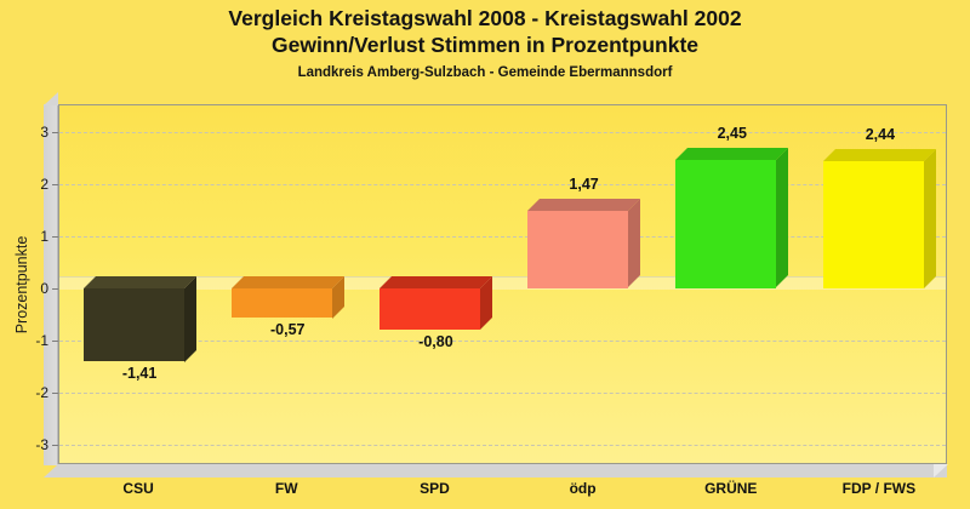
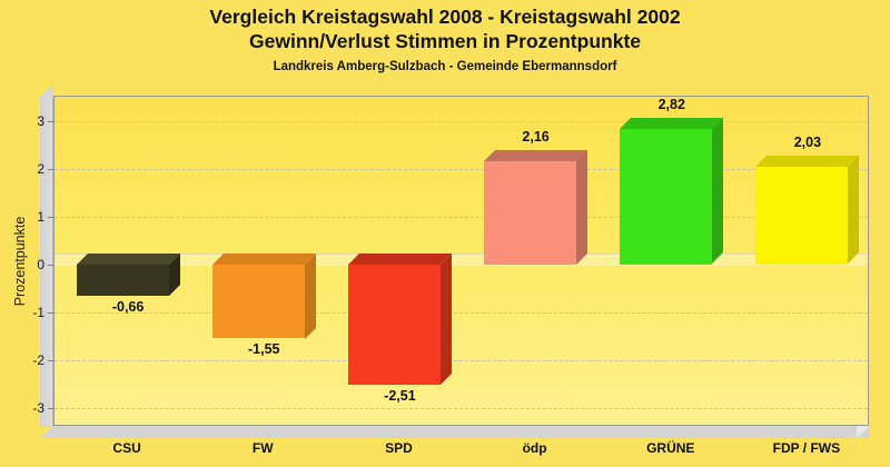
CSU: -1,41 -> -0,66
FW: -0,57 -> -1,55
SPD: -0,80 -> -2,51
ödp: 1,47 -> 2,16
GRÜNE: 2,45 -> 2,82
FDP / FWS: 2,44 -> 2,03
